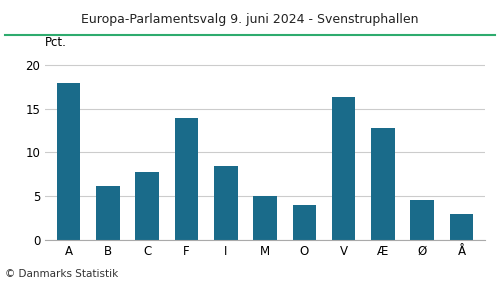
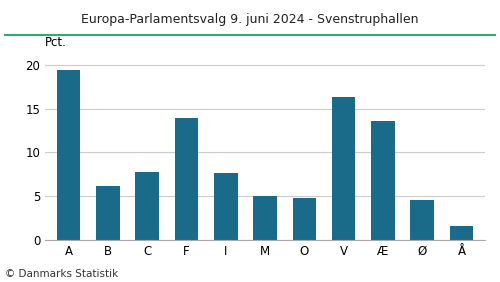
A: 18.0 -> 19.4
I: 8.4 -> 7.6
O: 4.0 -> 4.8
Æ: 12.8 -> 13.6
Å: 3.0 -> 1.6
